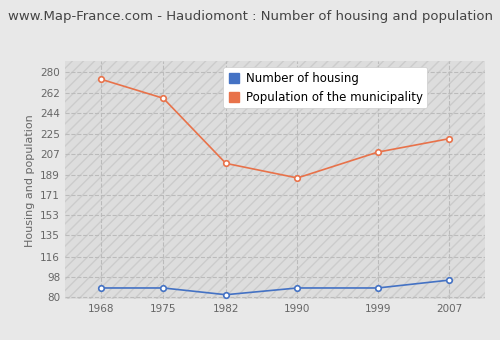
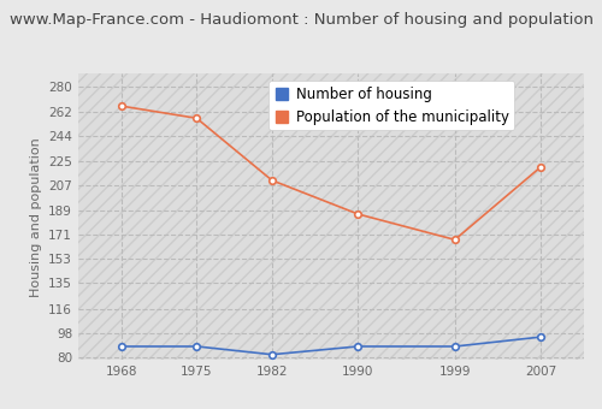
Population of the municipality/1968: 274 -> 266
Population of the municipality/1982: 199 -> 211
Population of the municipality/1999: 209 -> 167
